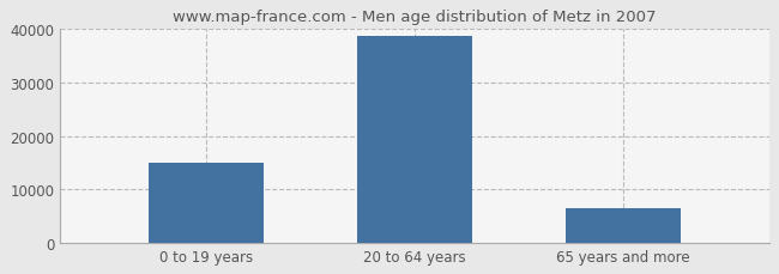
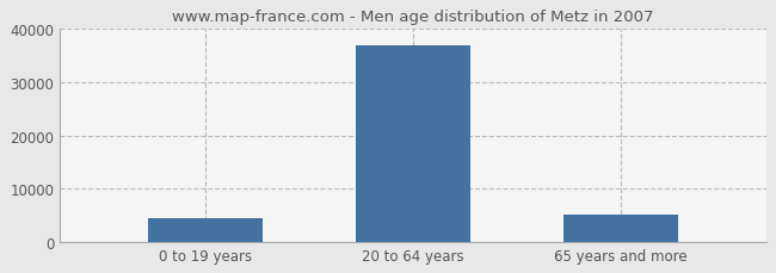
0 to 19 years: 15000 -> 4500
20 to 64 years: 38800 -> 37000
65 years and more: 6500 -> 5000
